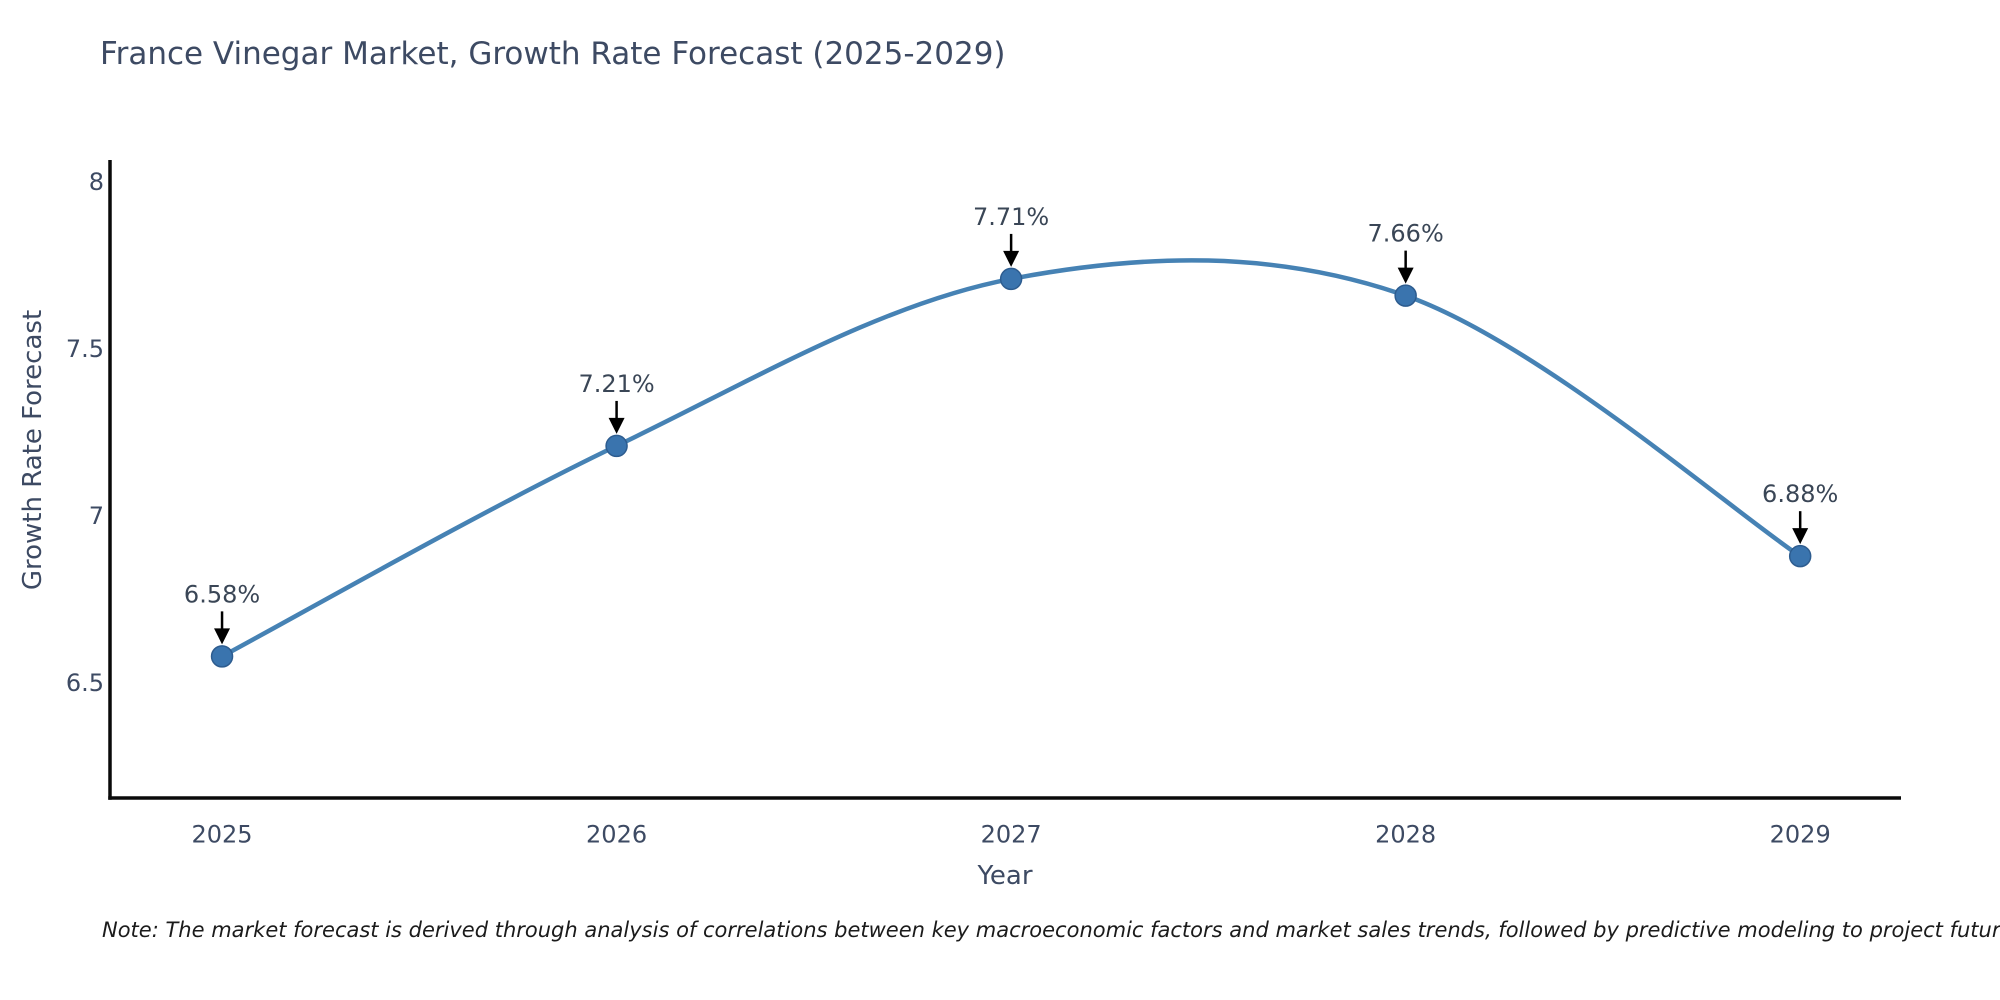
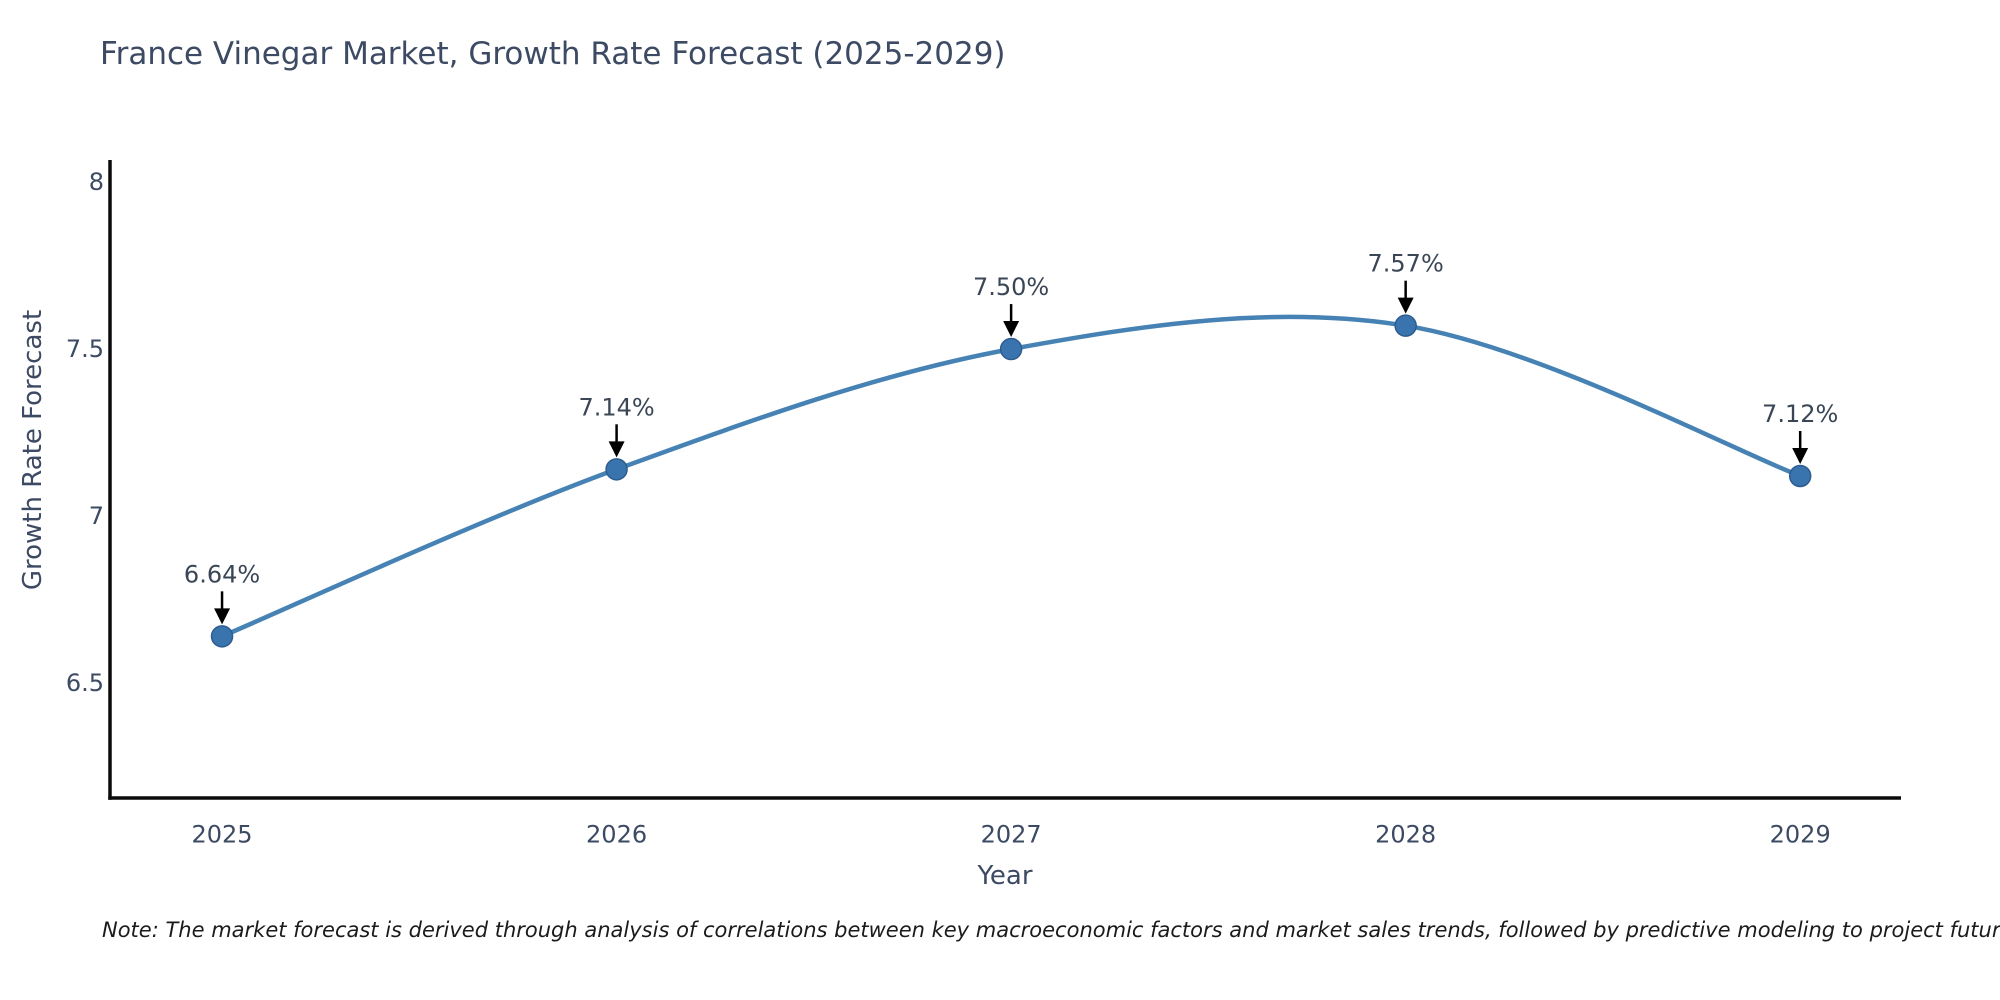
2025: 6.58% -> 6.64%
2026: 7.21% -> 7.14%
2027: 7.71% -> 7.50%
2028: 7.66% -> 7.57%
2029: 6.88% -> 7.12%
